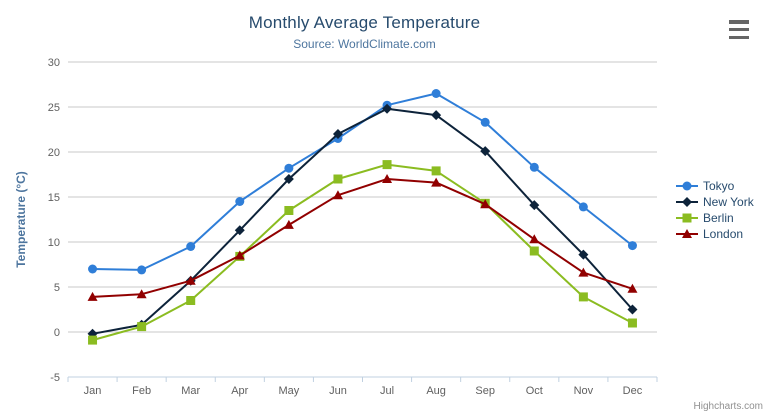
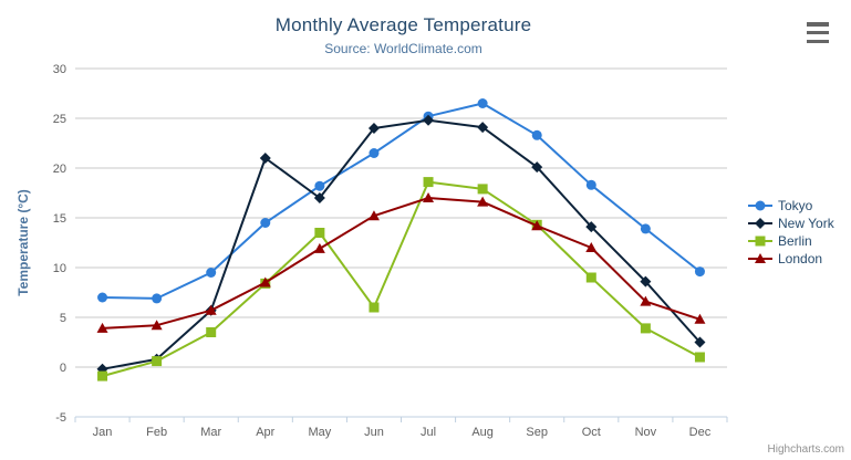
New York/Apr: 11 -> 21
New York/Jun: 22 -> 24
Berlin/Jun: 17 -> 6
London/Oct: 10 -> 12
